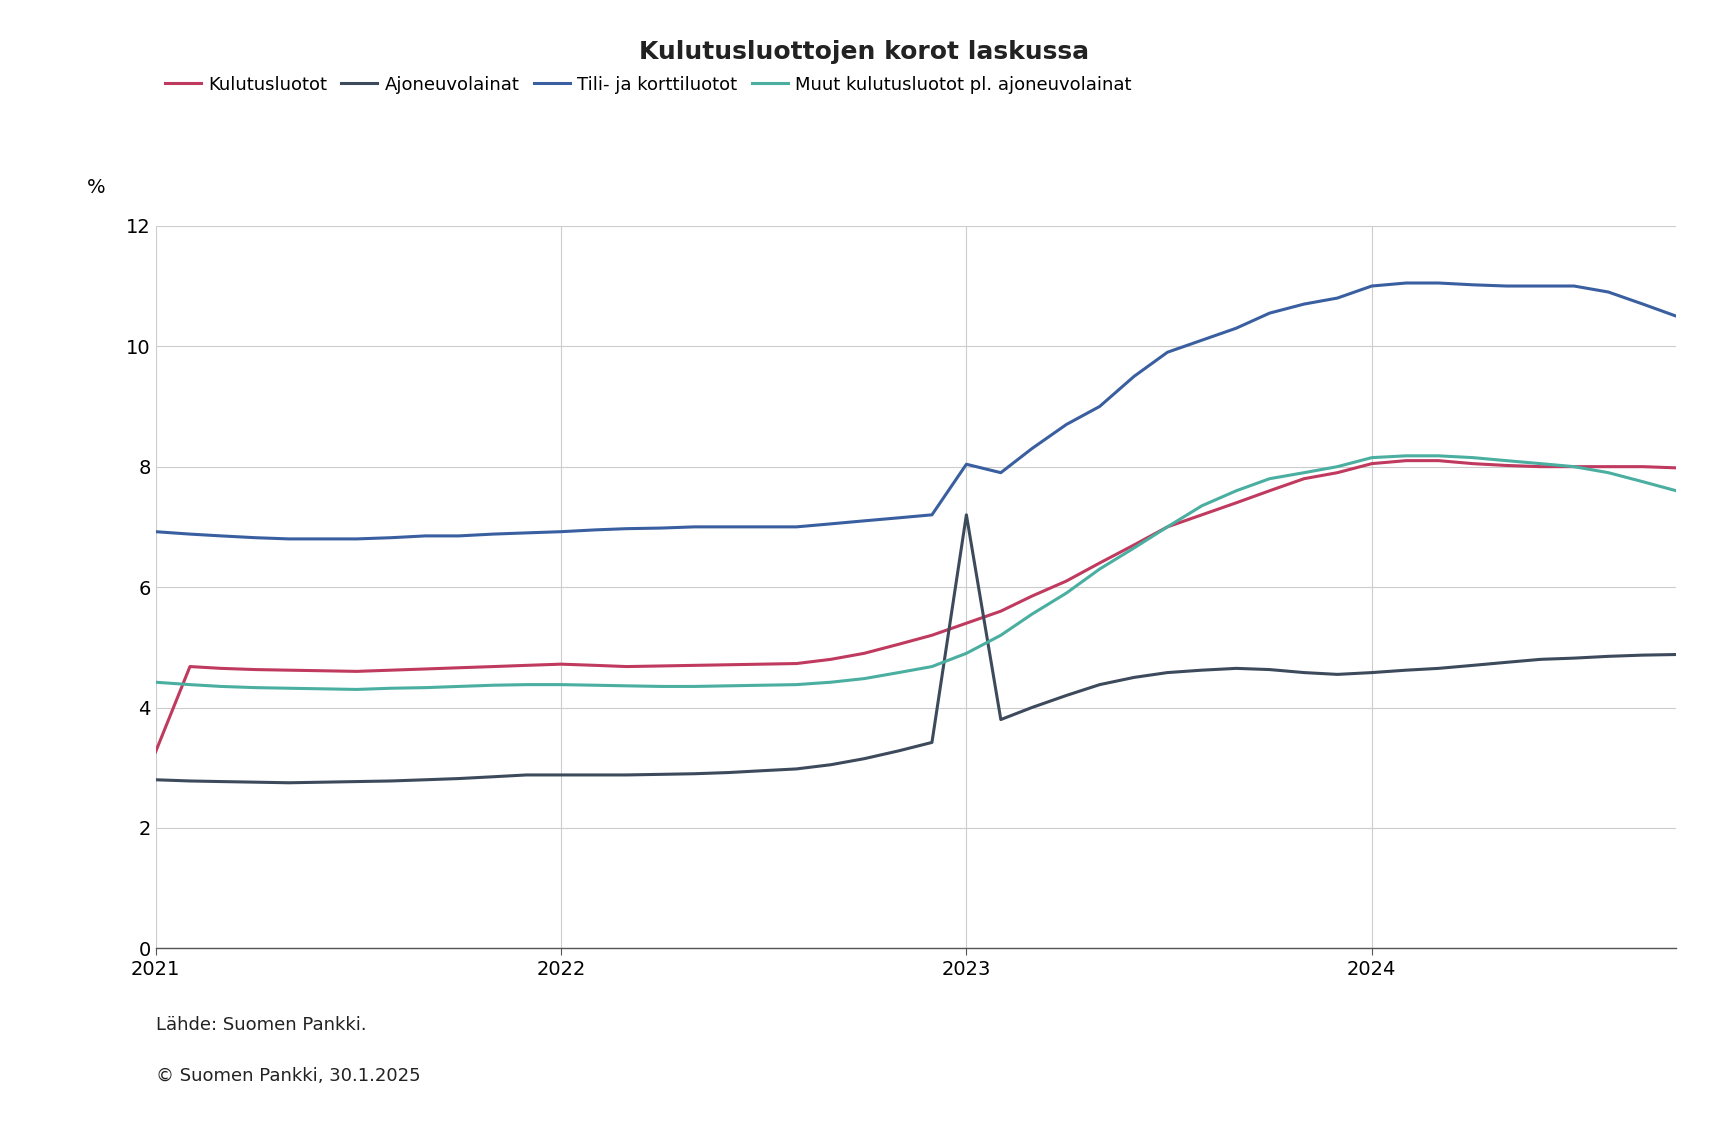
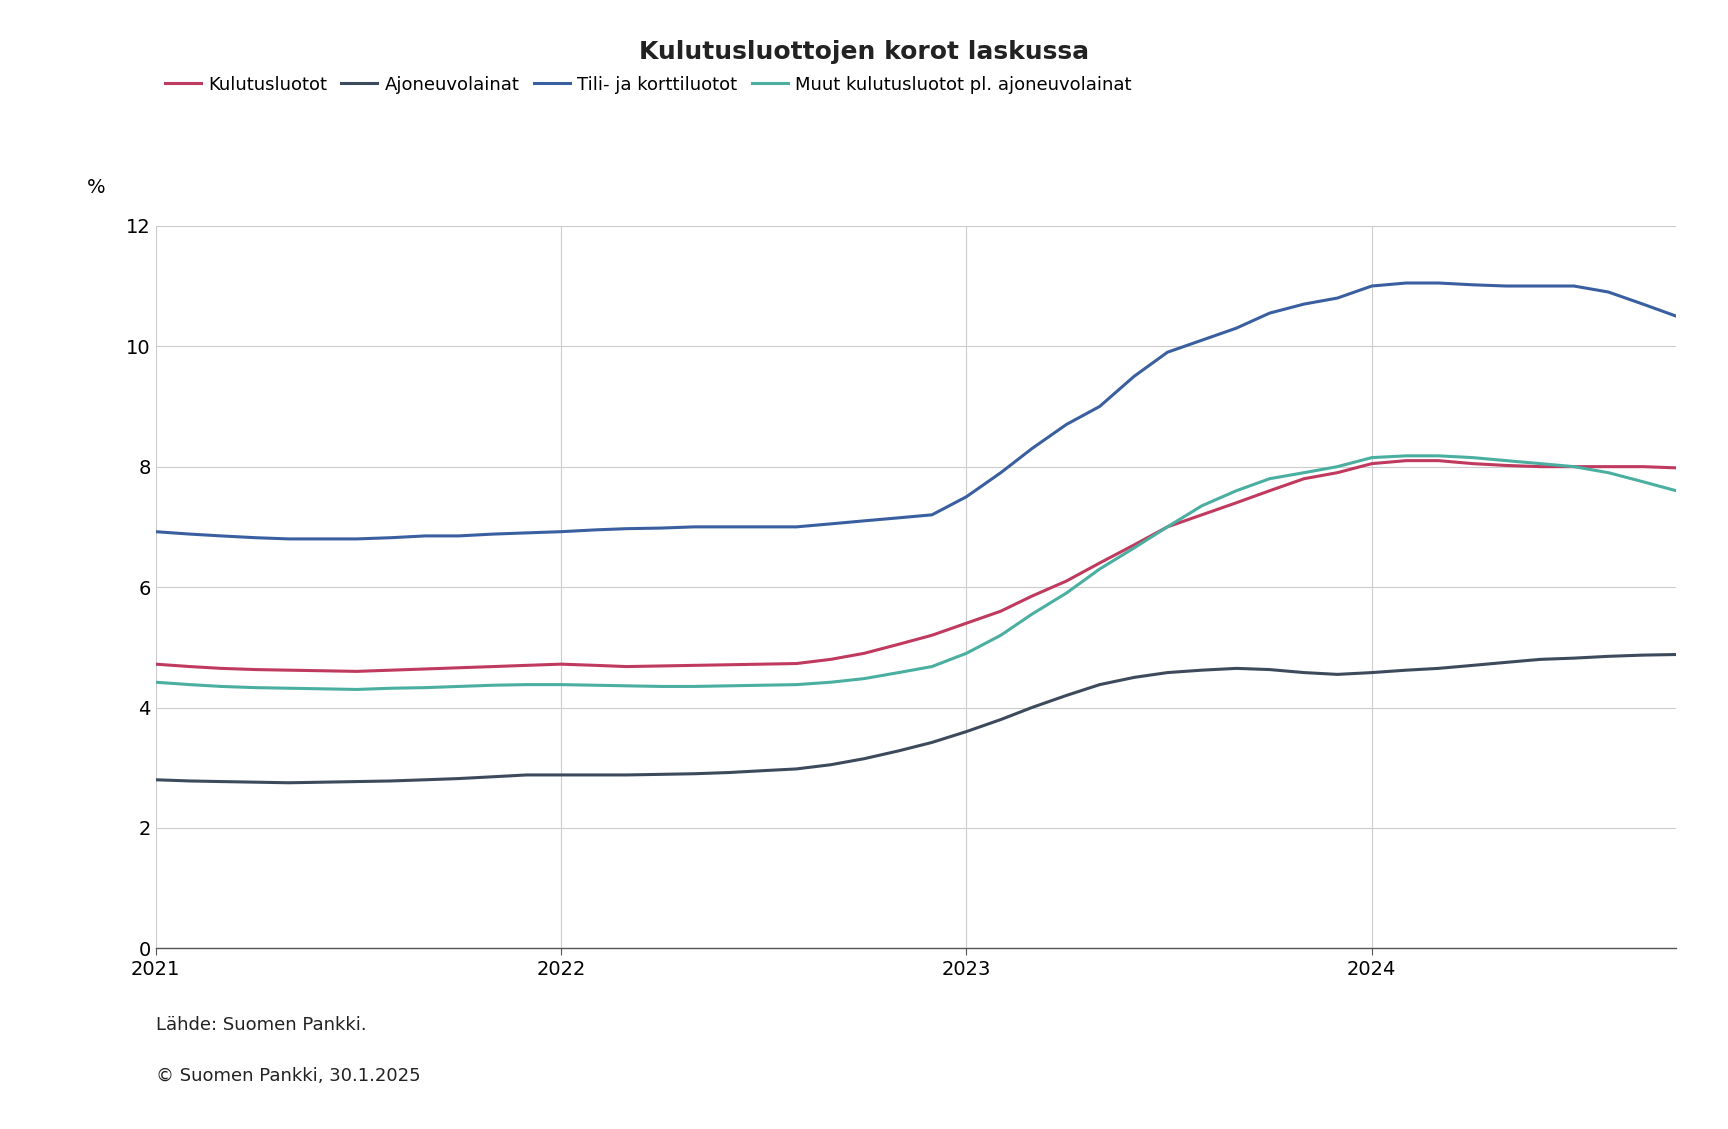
Kulutusluotot/2021: 3.26 -> 4.72
Ajoneuvolainat/2023: 7.20 -> 3.60
Tili- ja korttiluotot/2023: 8.04 -> 7.50
